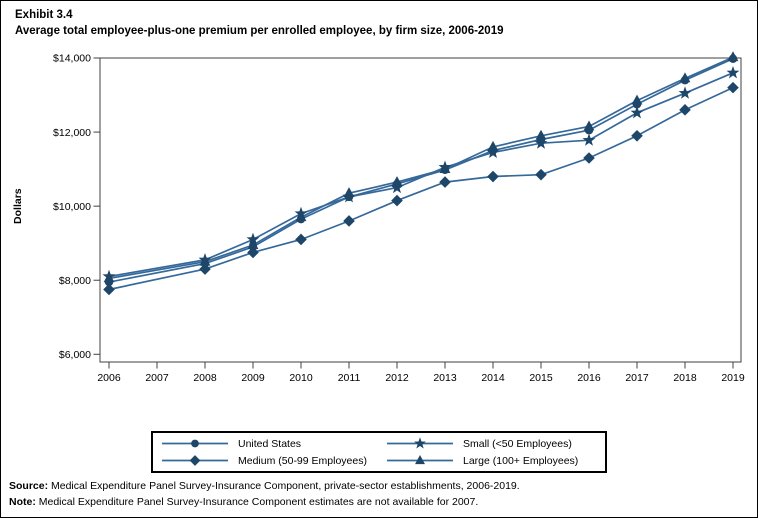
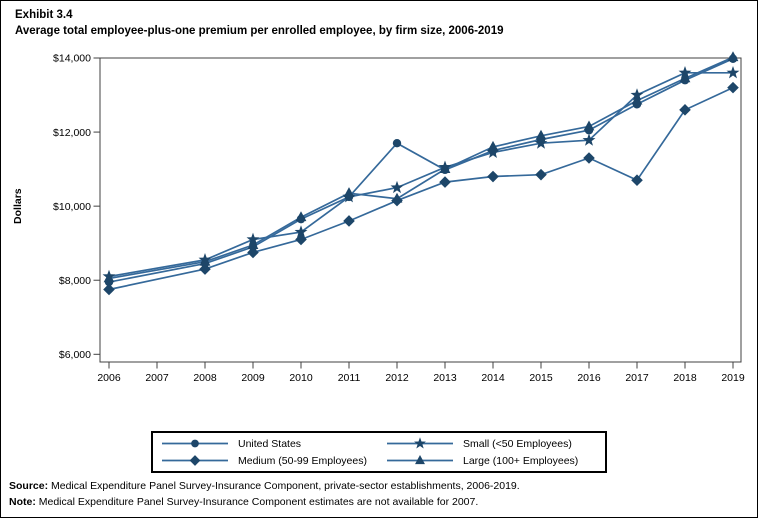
Small (<50 Employees)/2010: $9800 -> $9300
United States/2012: $10600 -> $11700
Large (100+ Employees)/2012: $10600 -> $10200
Medium (50-99 Employees)/2017: $11900 -> $10700
Small (<50 Employees)/2017: $12500 -> $13000
Small (<50 Employees)/2018: $13000 -> $13600
